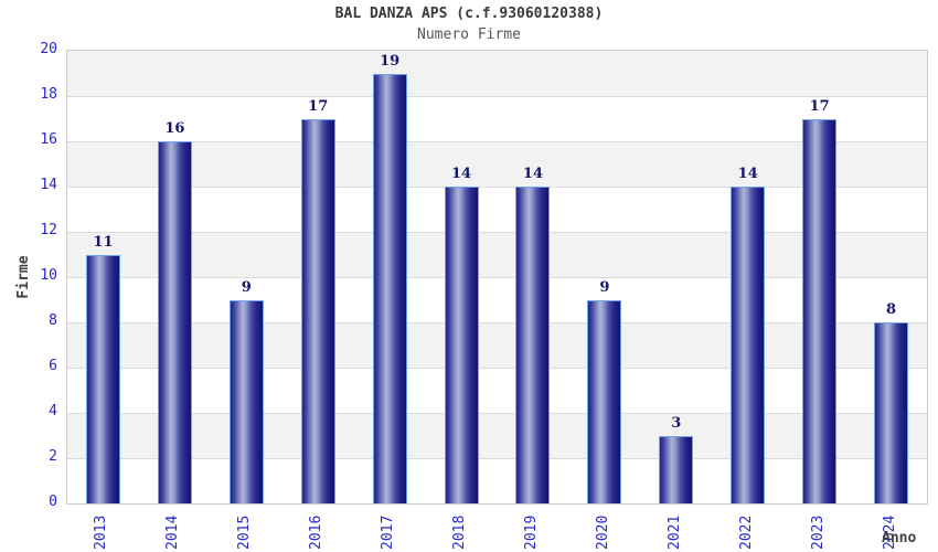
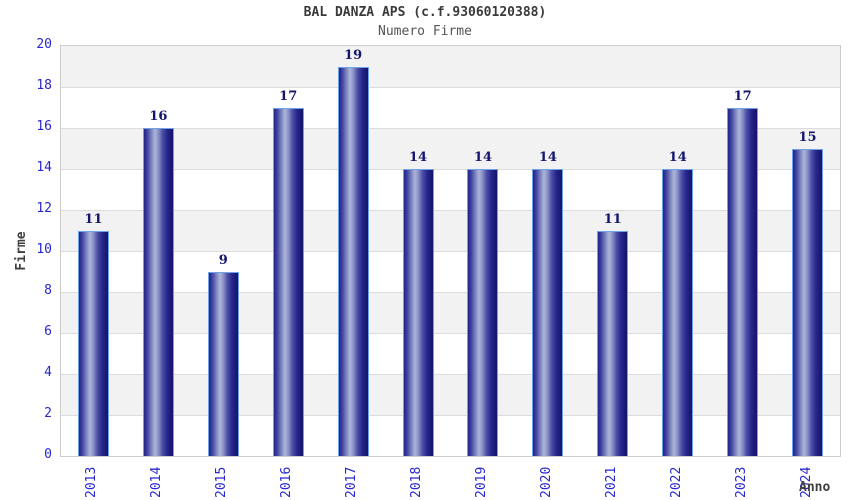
2020: 9 -> 14
2021: 3 -> 11
2024: 8 -> 15
